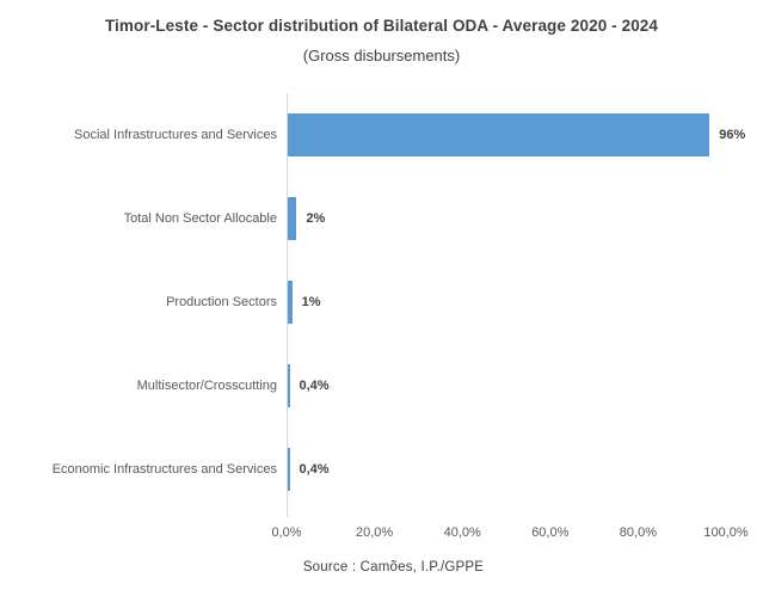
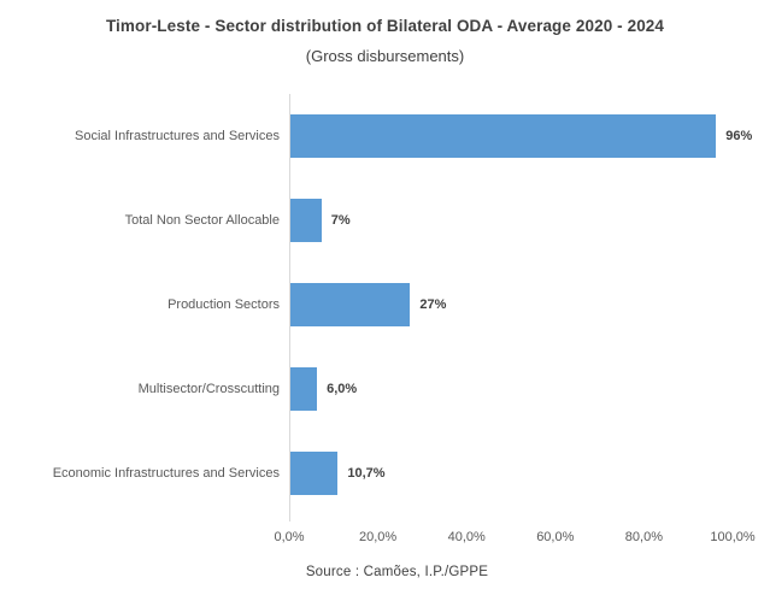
Total Non Sector Allocable: 2% -> 7%
Production Sectors: 1% -> 27%
Multisector/Crosscutting: 0,4% -> 6,0%
Economic Infrastructures and Services: 0,4% -> 10,7%
